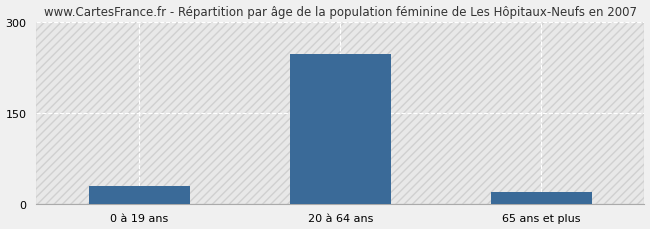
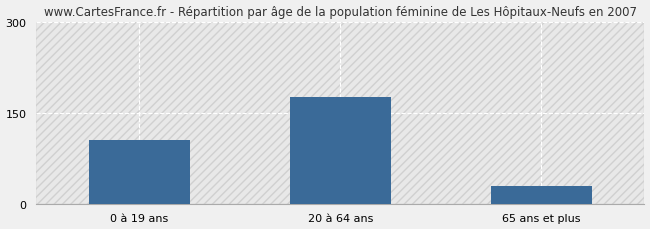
0 à 19 ans: 30 -> 105
20 à 64 ans: 246 -> 175
65 ans et plus: 20 -> 30
